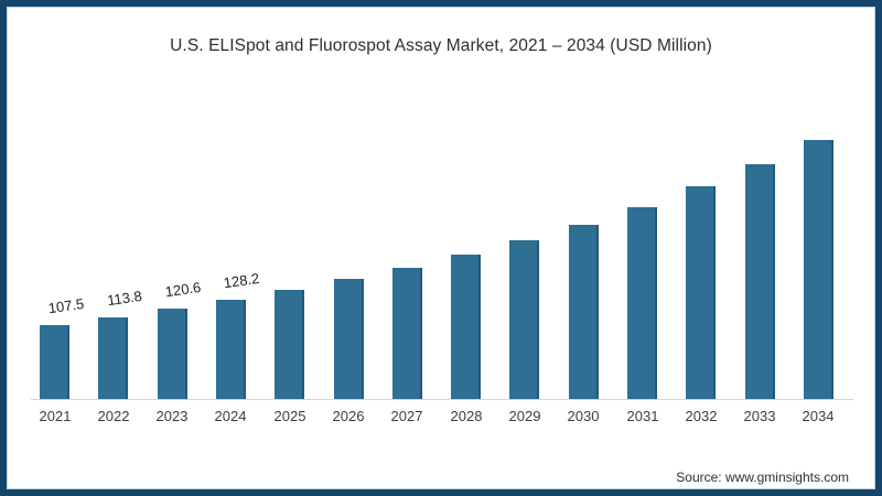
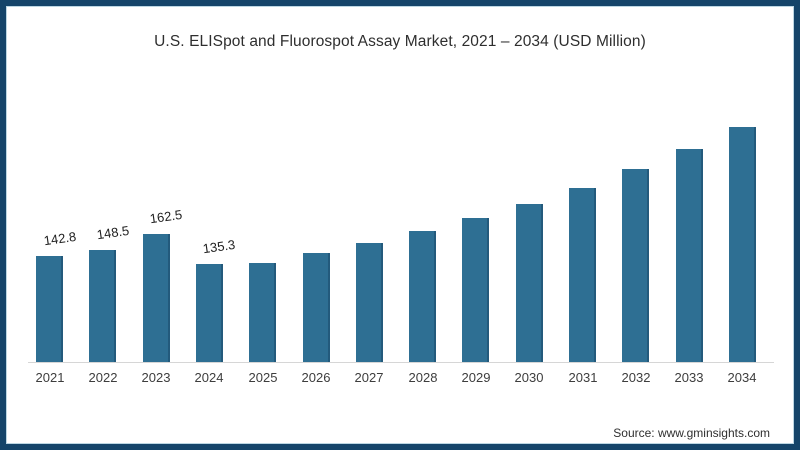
2021: 107.5 -> 142.8
2022: 113.8 -> 148.5
2023: 120.6 -> 162.5
2024: 128.2 -> 135.3
